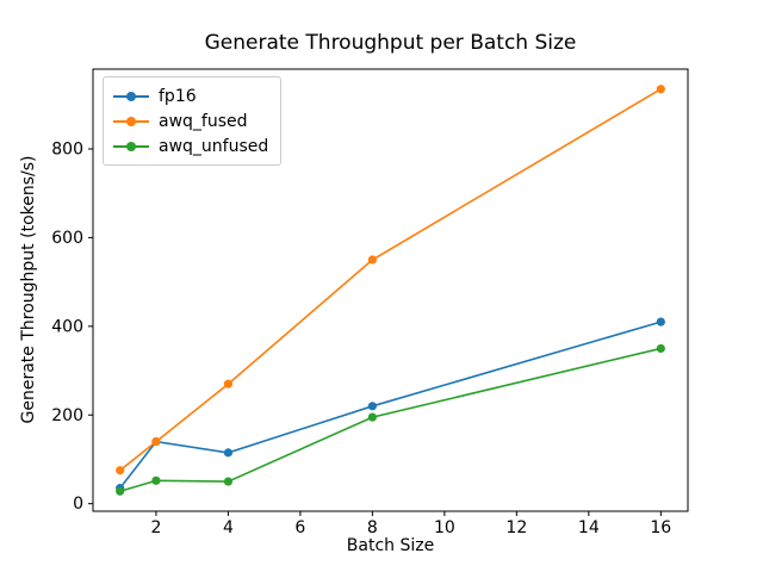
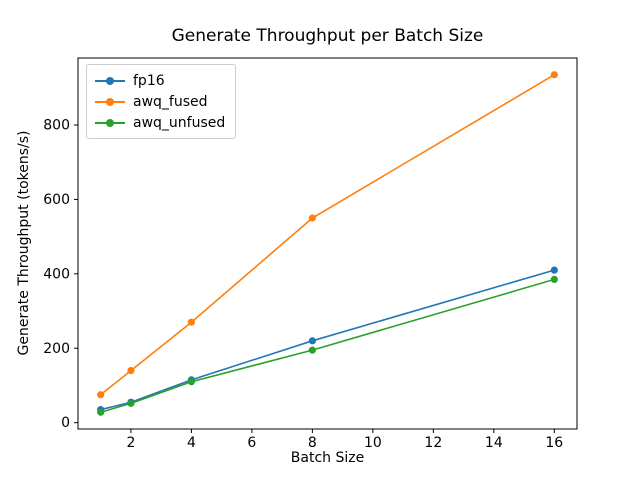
fp16/2: 140 -> 60
awq_unfused/4: 50 -> 110
awq_unfused/16: 350 -> 380
